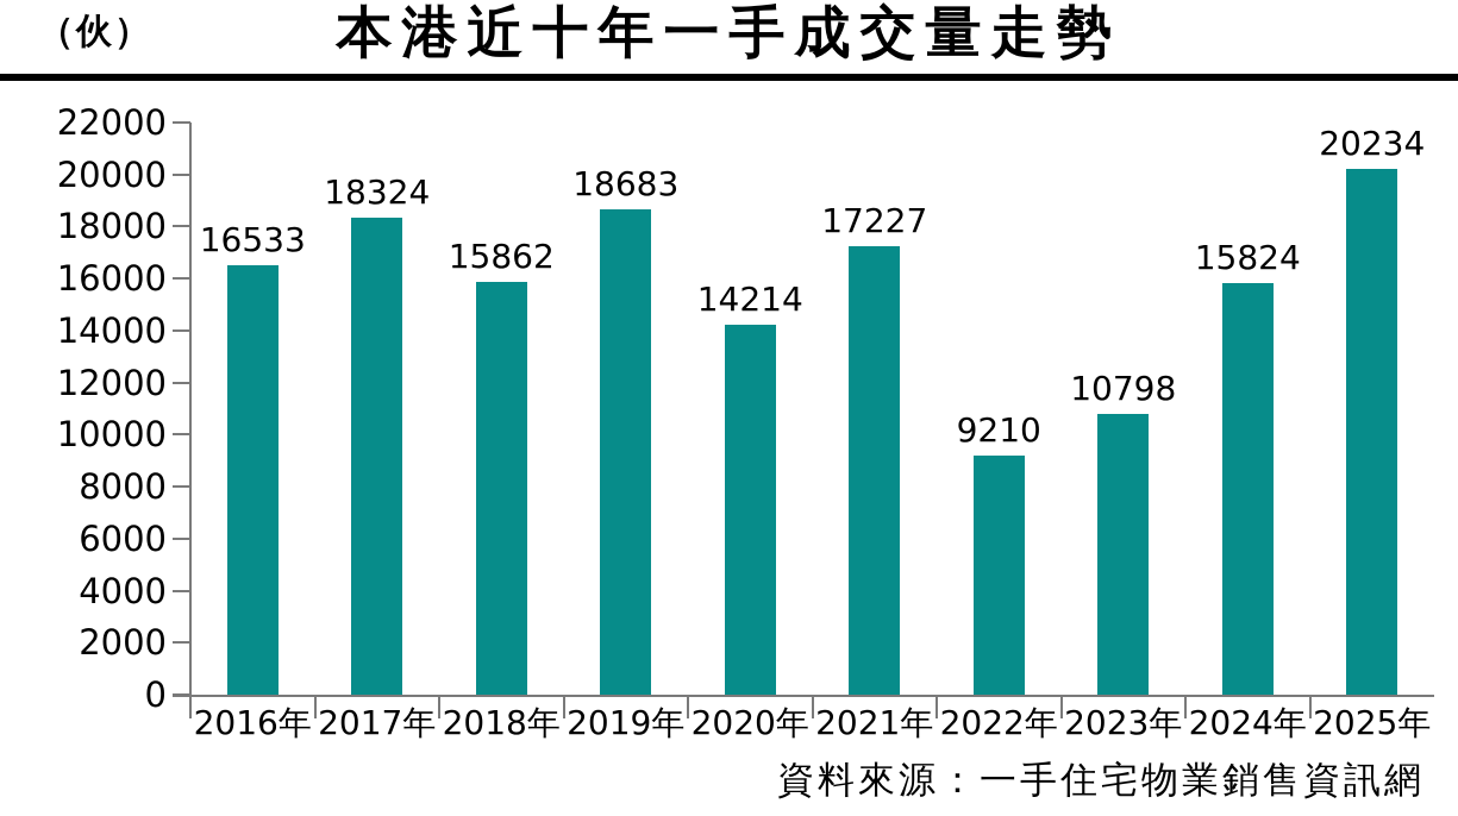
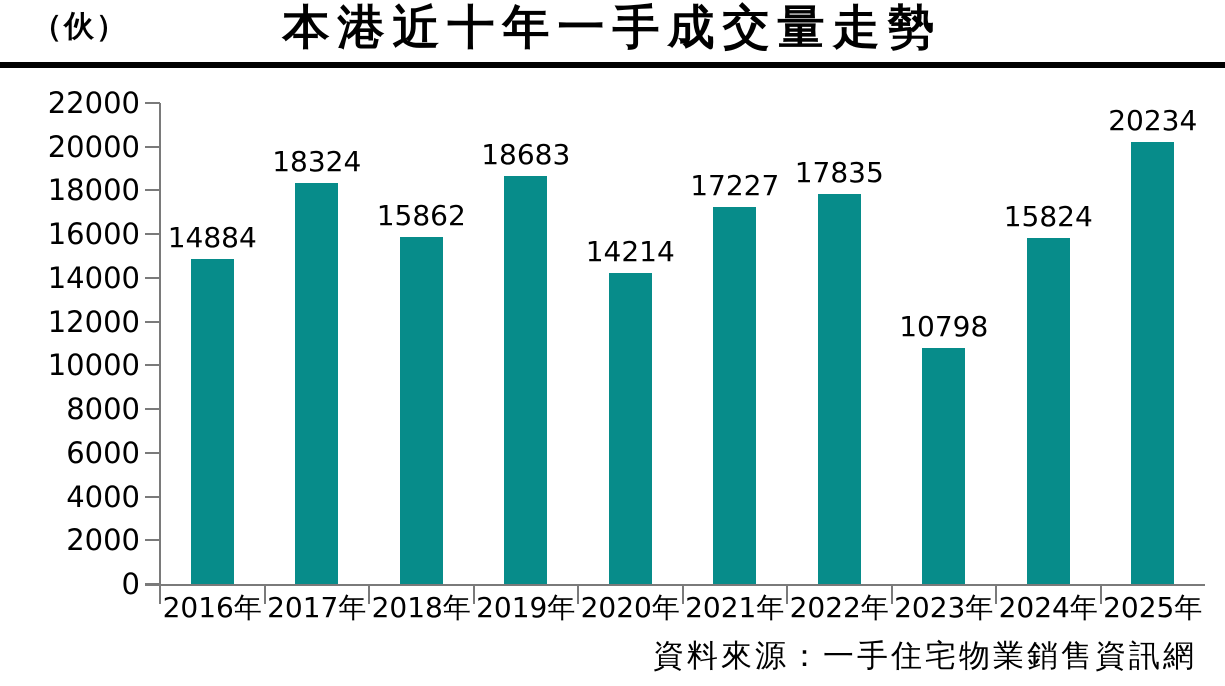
2016年: 16533 -> 14884
2022年: 9210 -> 17835
